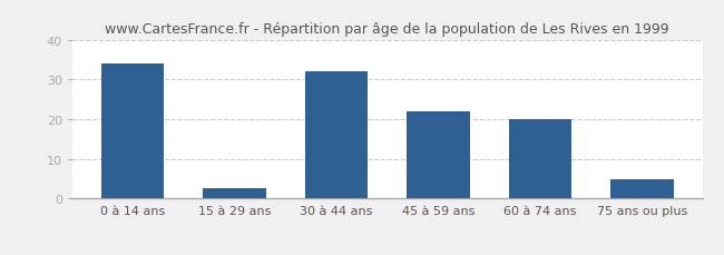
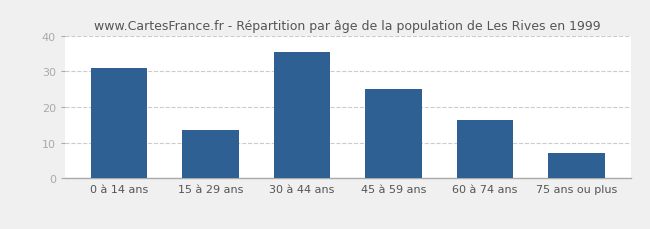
0 à 14 ans: 34.0 -> 31.0
15 à 29 ans: 2.5 -> 13.5
30 à 44 ans: 32.0 -> 35.5
45 à 59 ans: 22.0 -> 25.0
60 à 74 ans: 20.0 -> 16.5
75 ans ou plus: 5.0 -> 7.0
